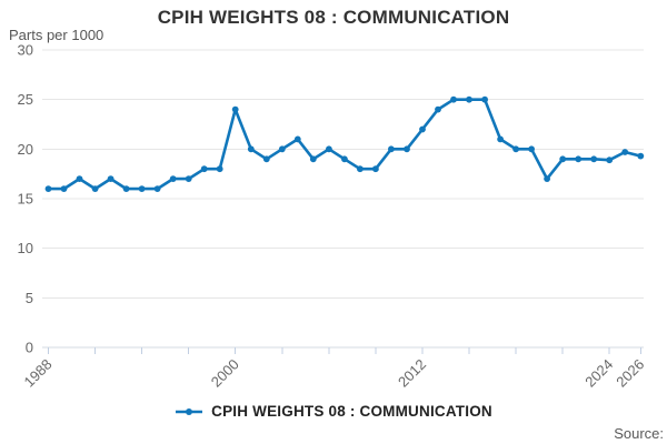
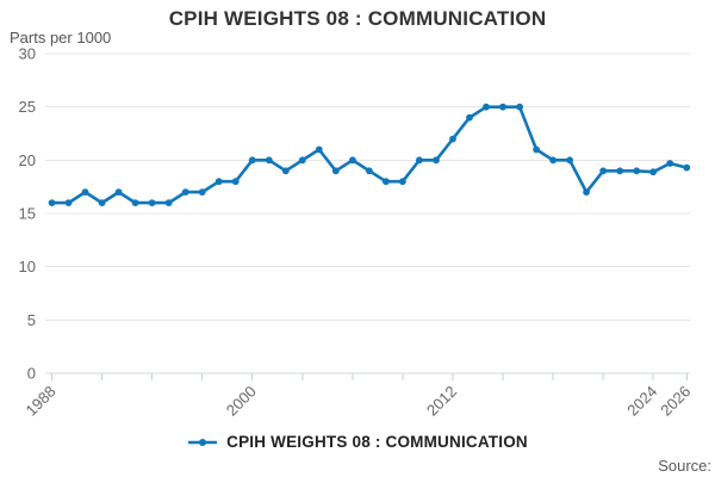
2000: 24 -> 20
